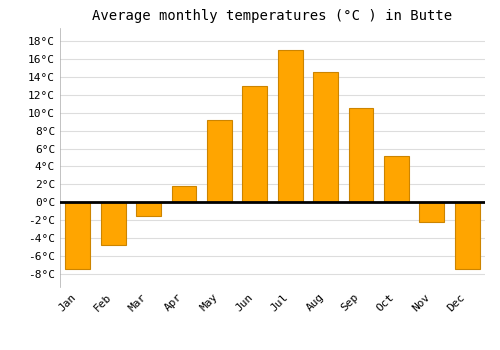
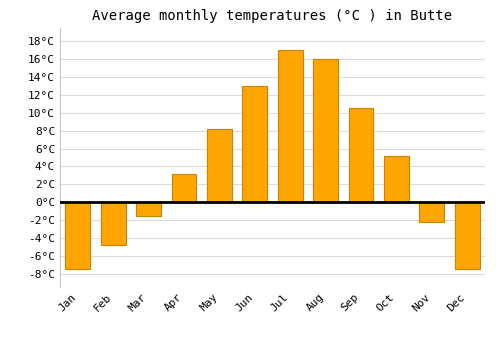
Apr: 1.8°C -> 3.2°C
May: 9.2°C -> 8.2°C
Aug: 14.6°C -> 16.0°C
